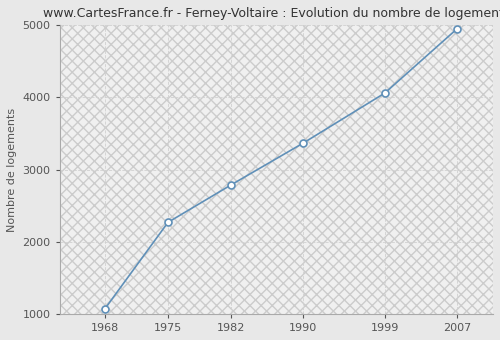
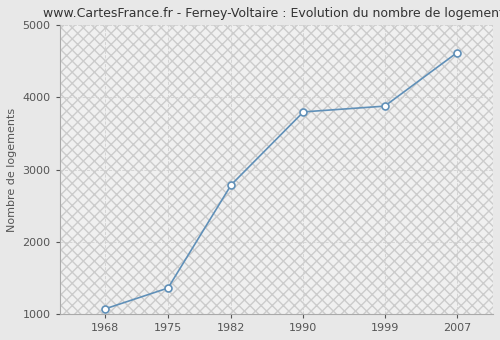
1975: 2270 -> 1360
1990: 3370 -> 3800
1999: 4060 -> 3880
2007: 4950 -> 4620
